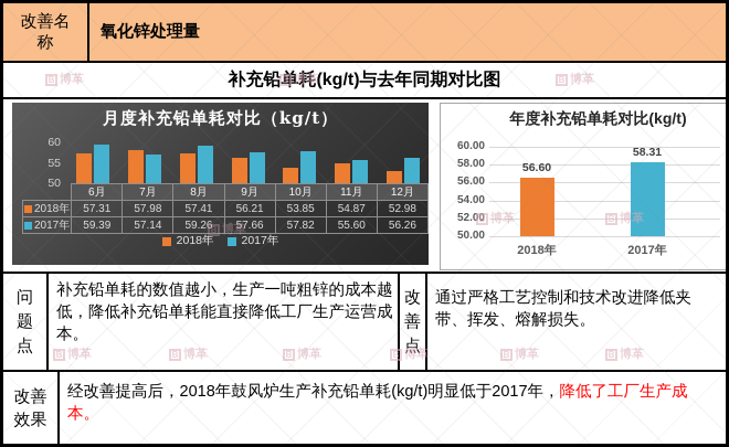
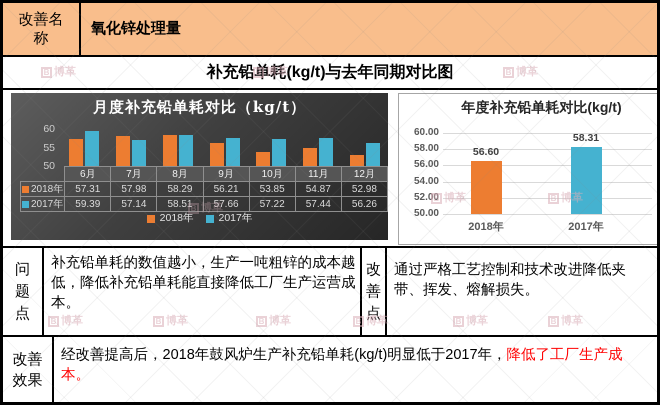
月度补充铅单耗对比（kg/t）/2018年/8月: 57.41 -> 58.29
月度补充铅单耗对比（kg/t）/2017年/8月: 59.26 -> 58.51
月度补充铅单耗对比（kg/t）/2017年/10月: 57.82 -> 57.22
月度补充铅单耗对比（kg/t）/2017年/11月: 55.60 -> 57.44
